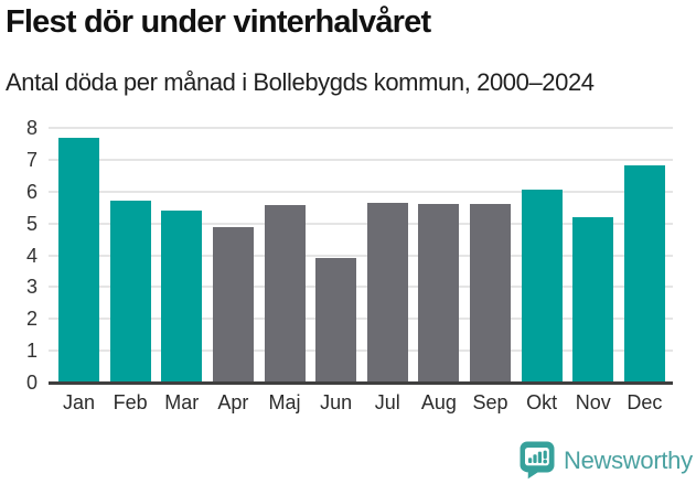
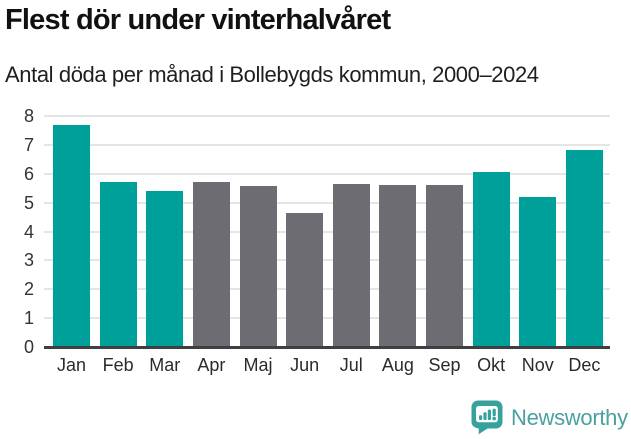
Apr: 4.9 -> 5.7
Jun: 3.9 -> 4.7
